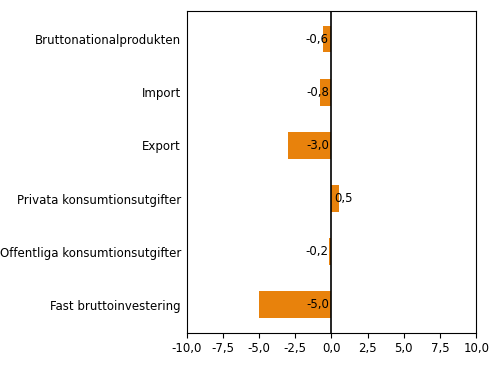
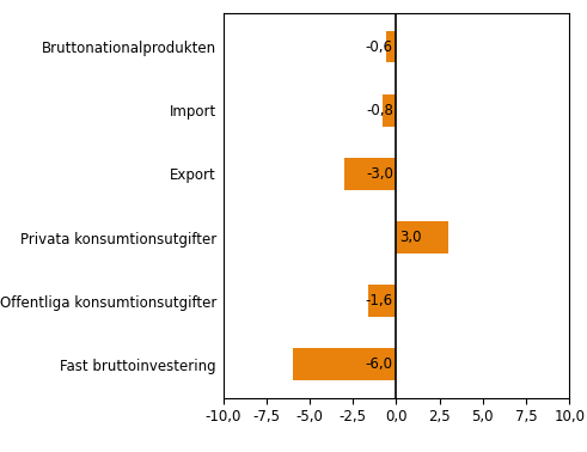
Privata konsumtionsutgifter: 0,5 -> 3,0
Offentliga konsumtionsutgifter: -0,2 -> -1,6
Fast bruttoinvestering: -5,0 -> -6,0
